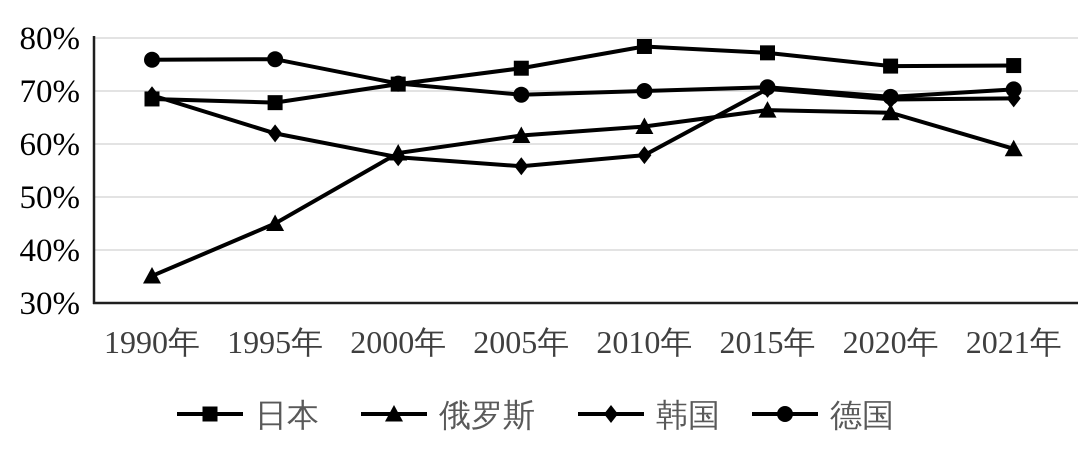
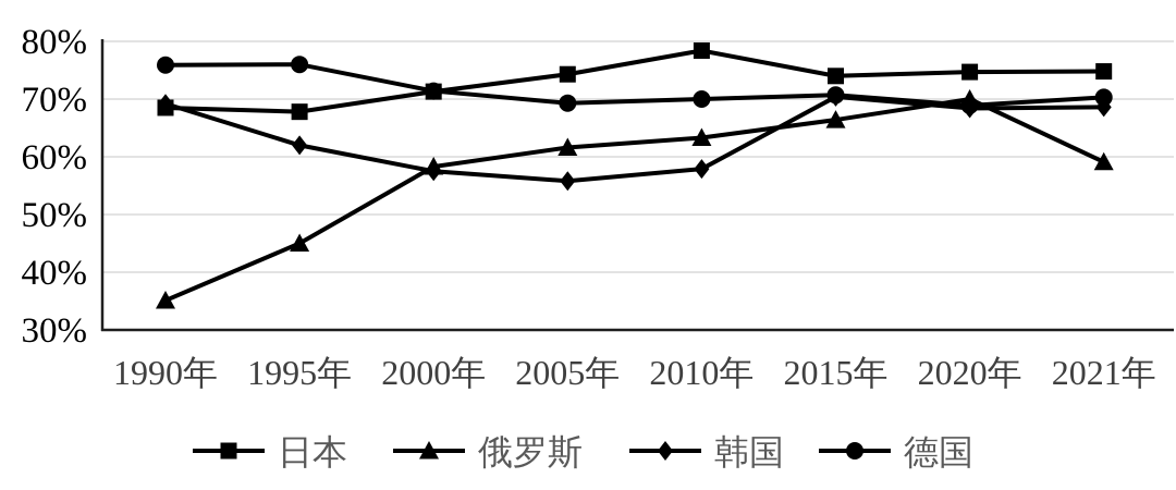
日本/2015年: 77% -> 74%
俄罗斯/2020年: 66% -> 70%
